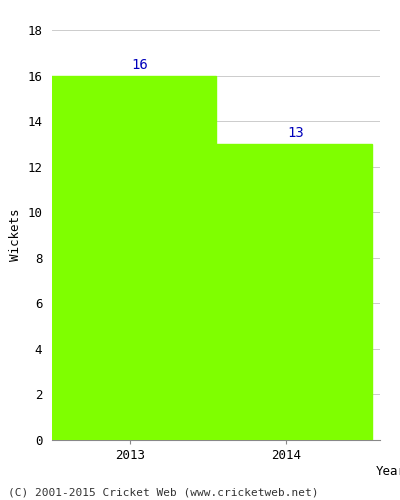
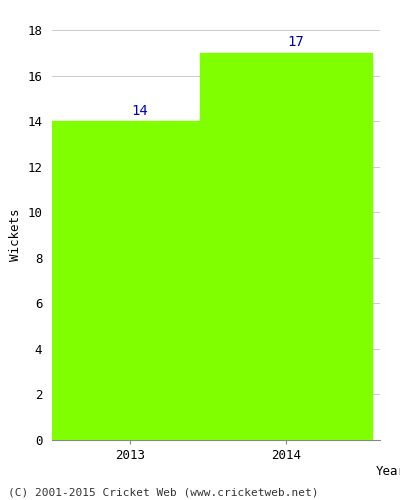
2013: 16 -> 14
2014: 13 -> 17
